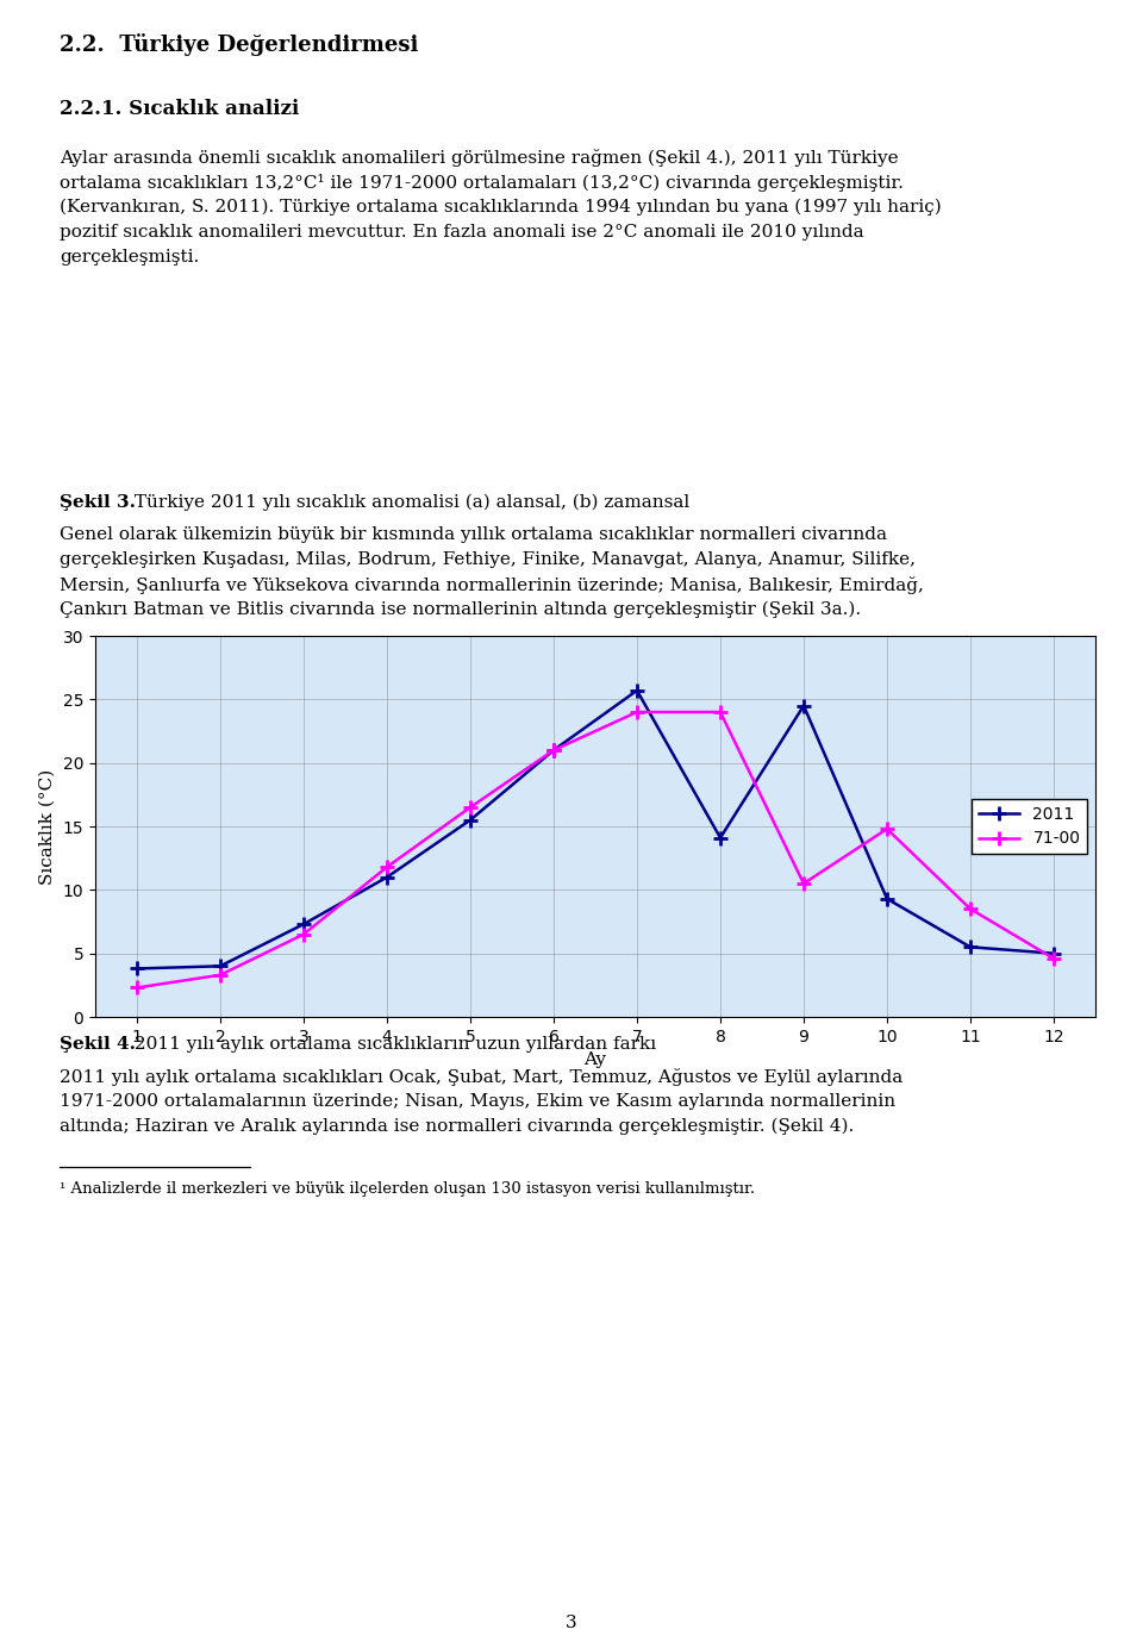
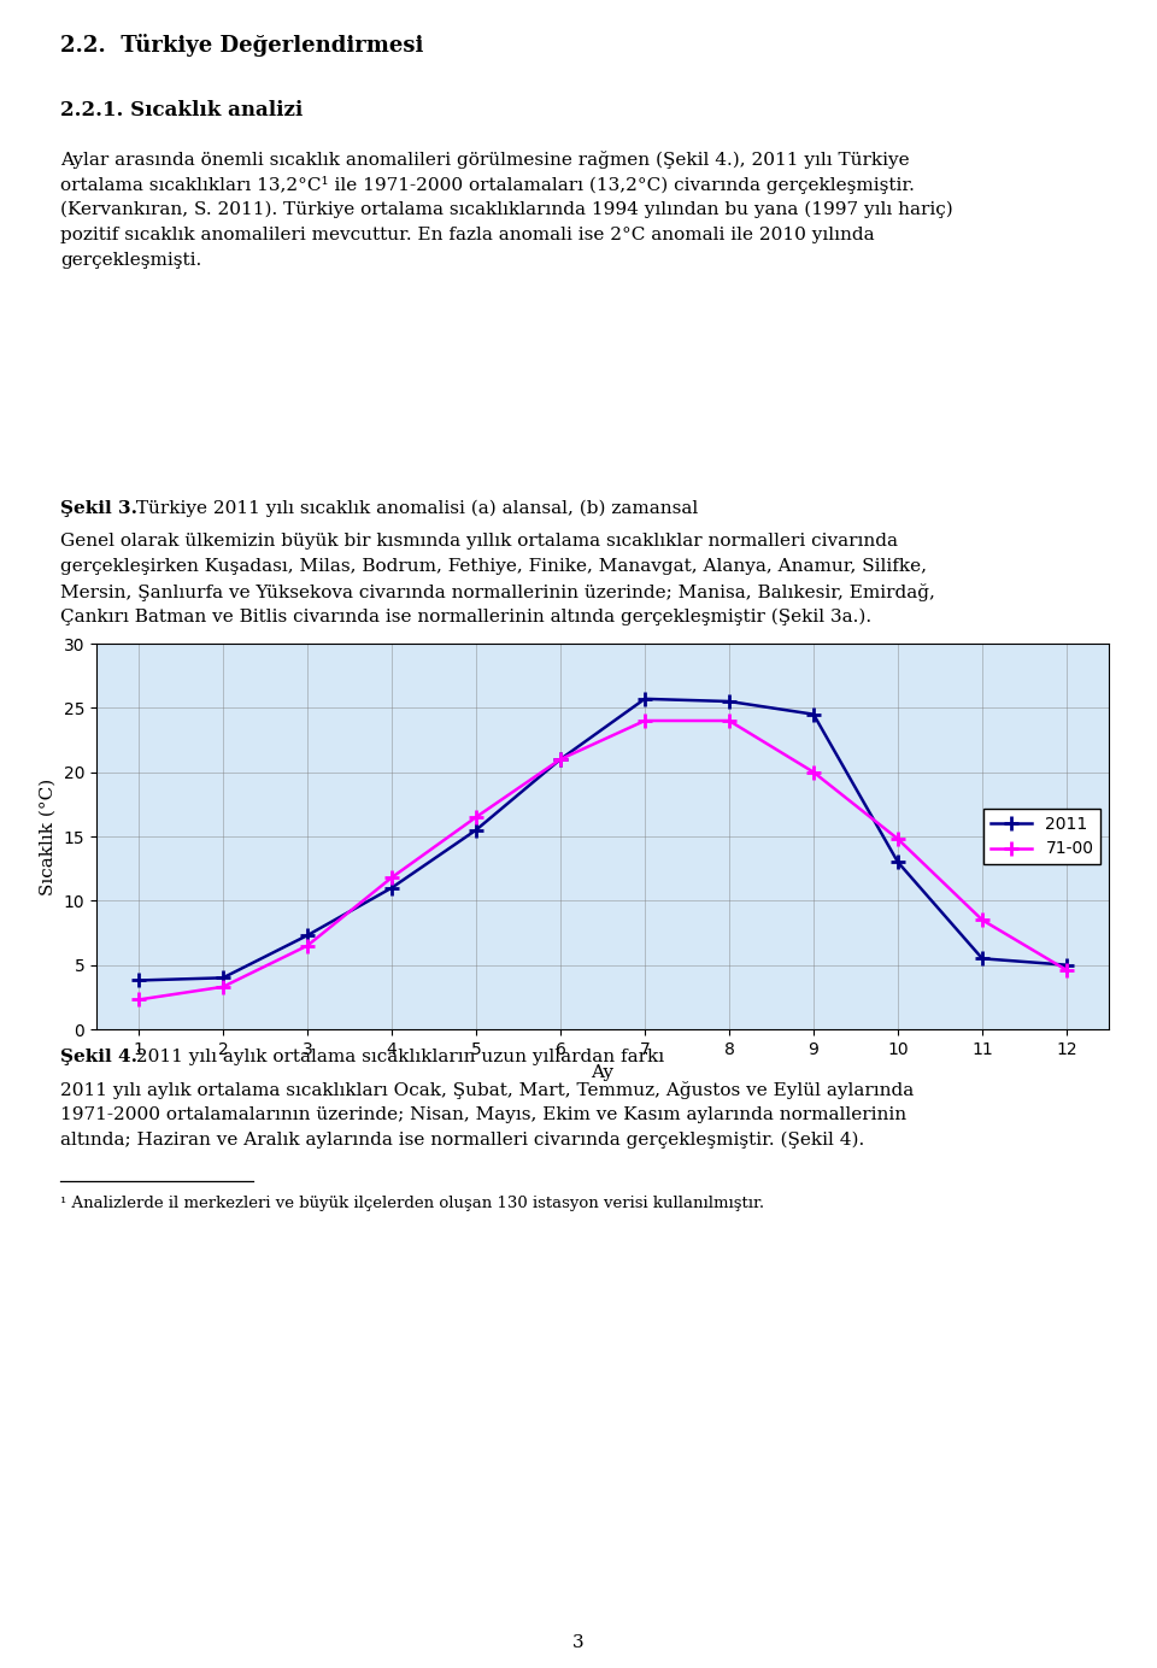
2011/8: 14.1 -> 25.5
71-00/9: 10.5 -> 20.0
2011/10: 9.3 -> 13.0
